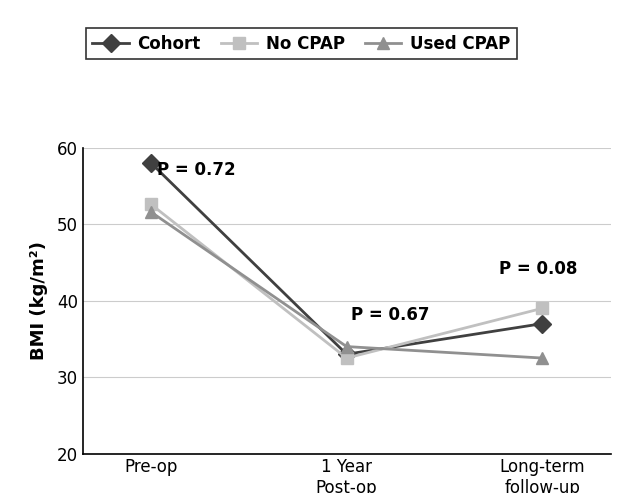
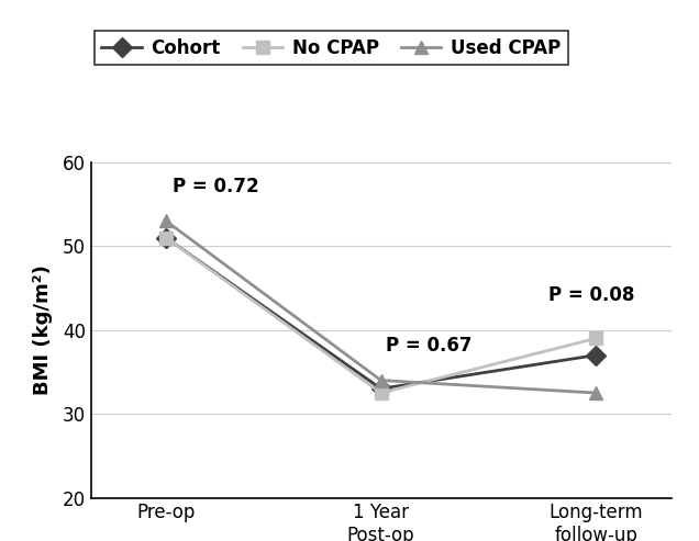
Cohort/Pre-op: 58 -> 51
No CPAP/Pre-op: 52.6 -> 51.0
Used CPAP/Pre-op: 51.6 -> 53.0
